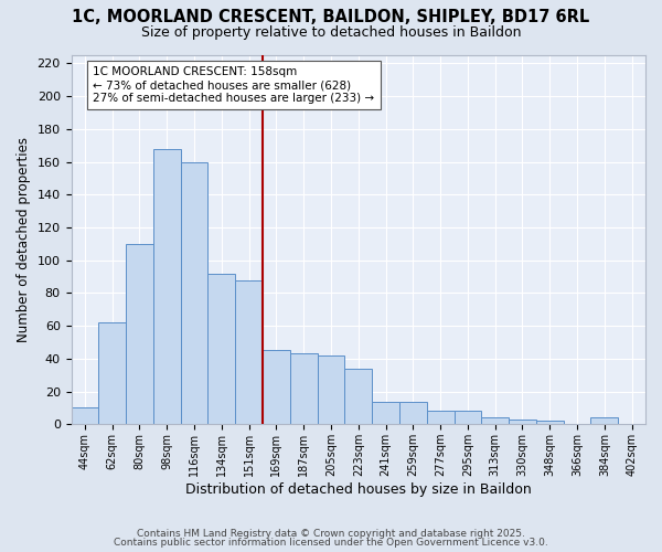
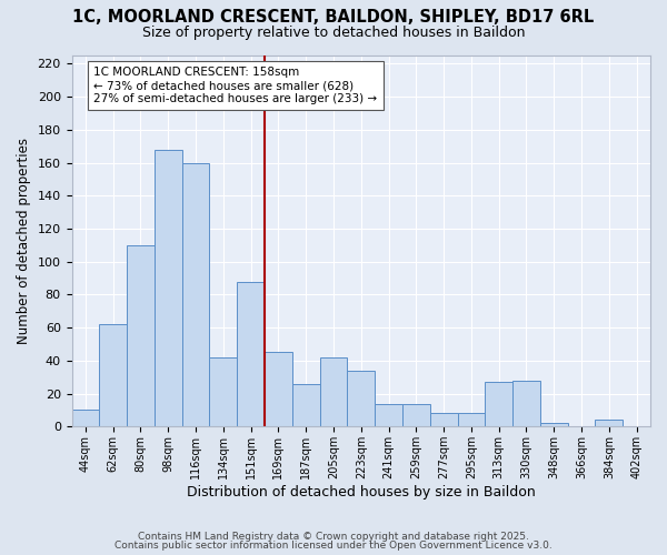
134sqm: 92 -> 42
187sqm: 43 -> 26
313sqm: 4 -> 27
330sqm: 3 -> 28
